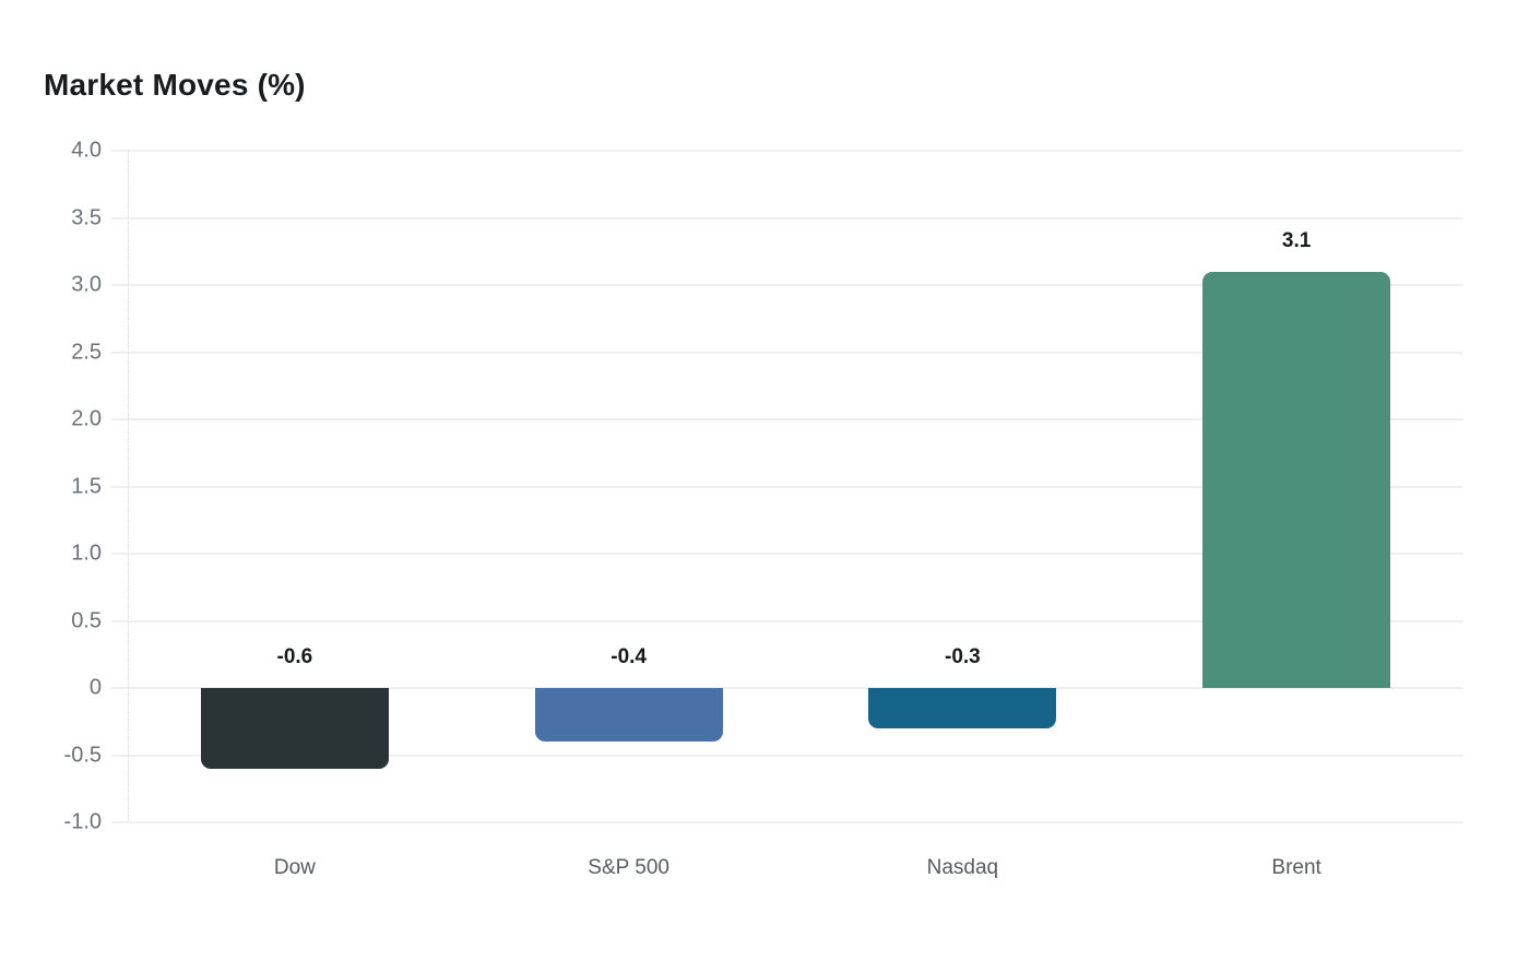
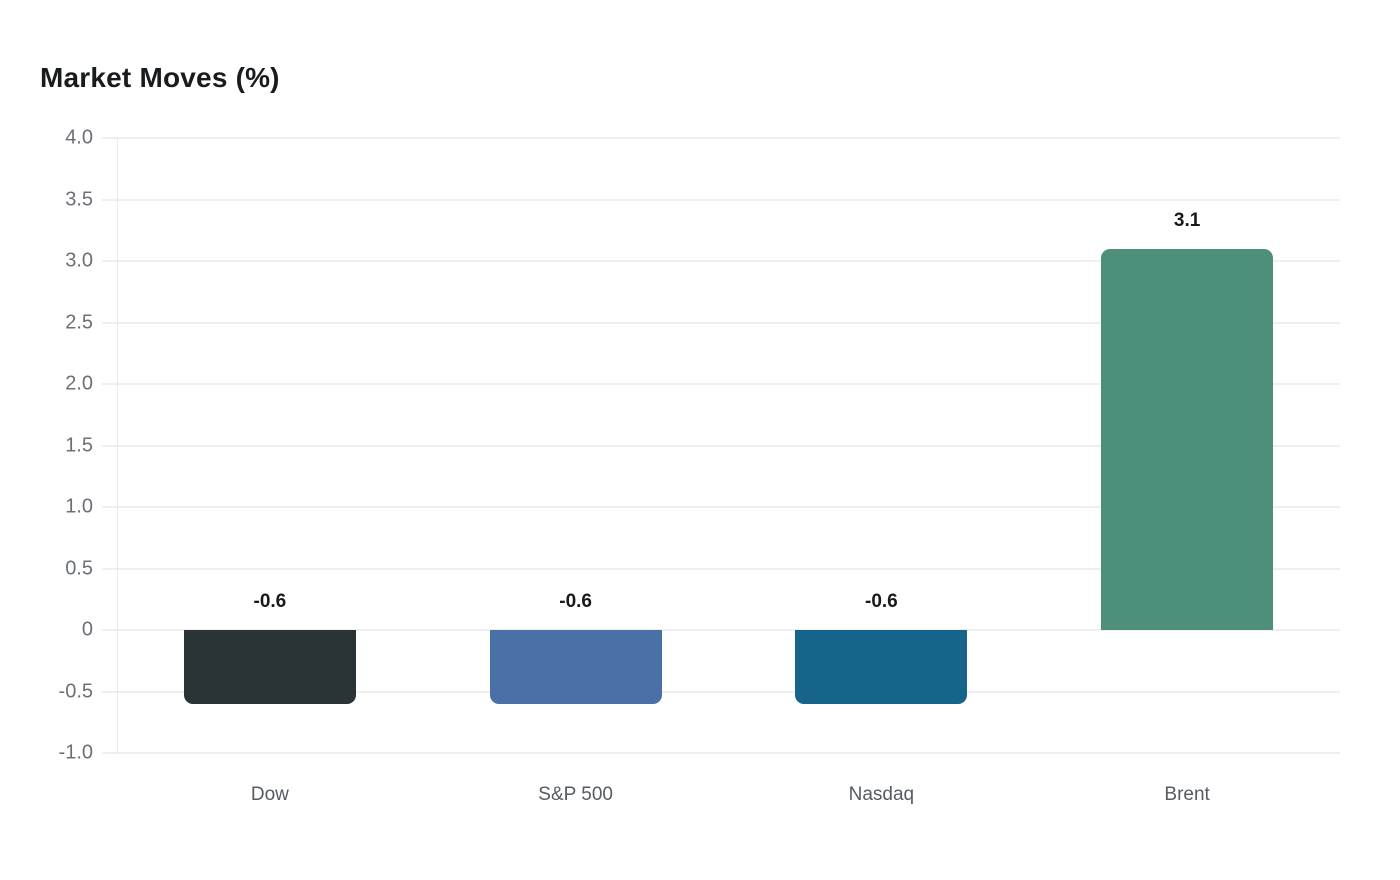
S&P 500: -0.4 -> -0.6
Nasdaq: -0.3 -> -0.6
